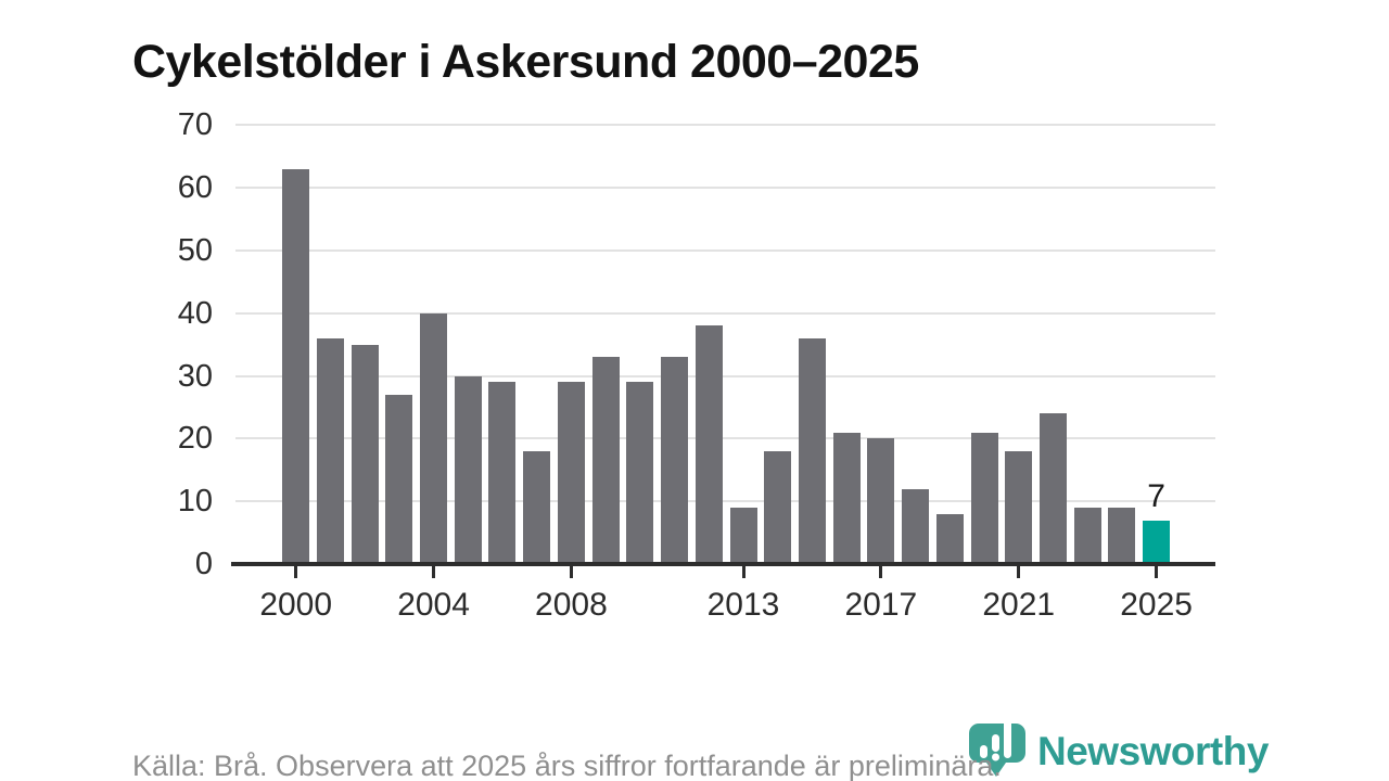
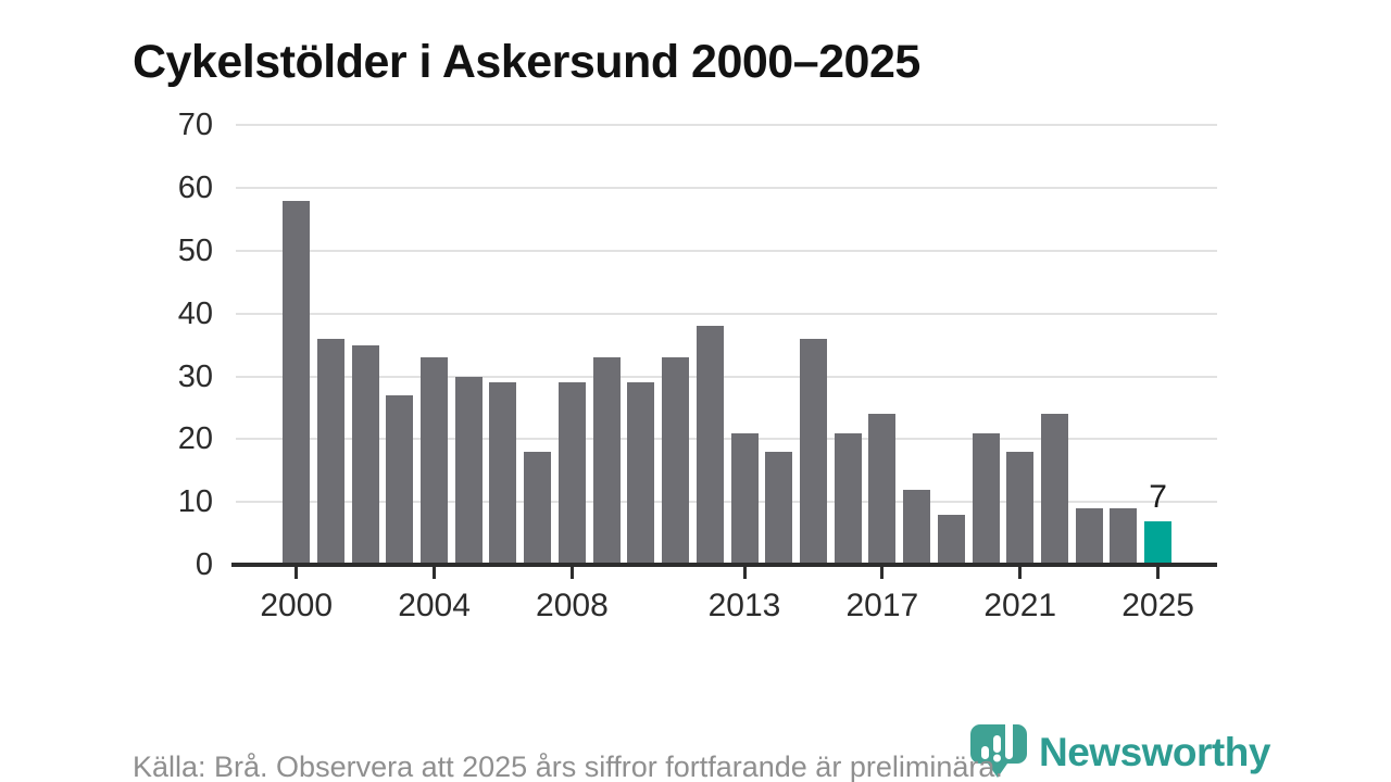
2000: 63 -> 58
2004: 40 -> 33
2013: 9 -> 21
2017: 20 -> 24
